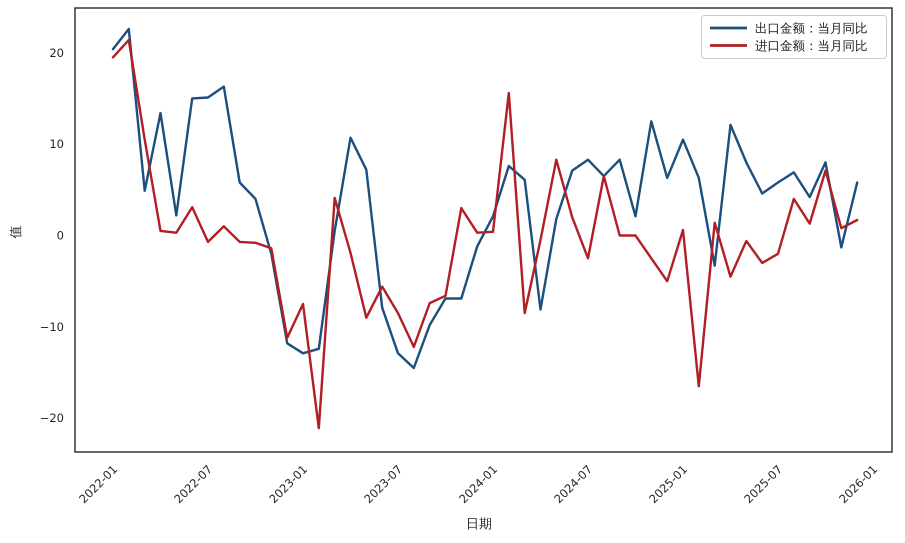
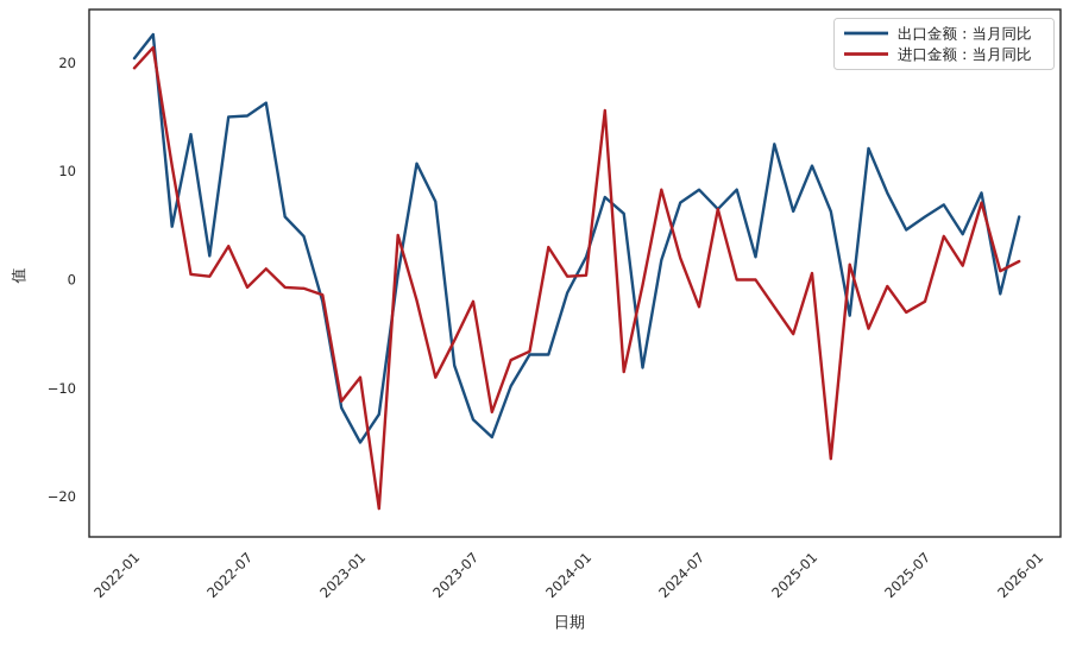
出口金额：当月同比/2023-01: -13 -> -15
进口金额：当月同比/2023-01: -8 -> -9
进口金额：当月同比/2023-07: -8 -> -2
